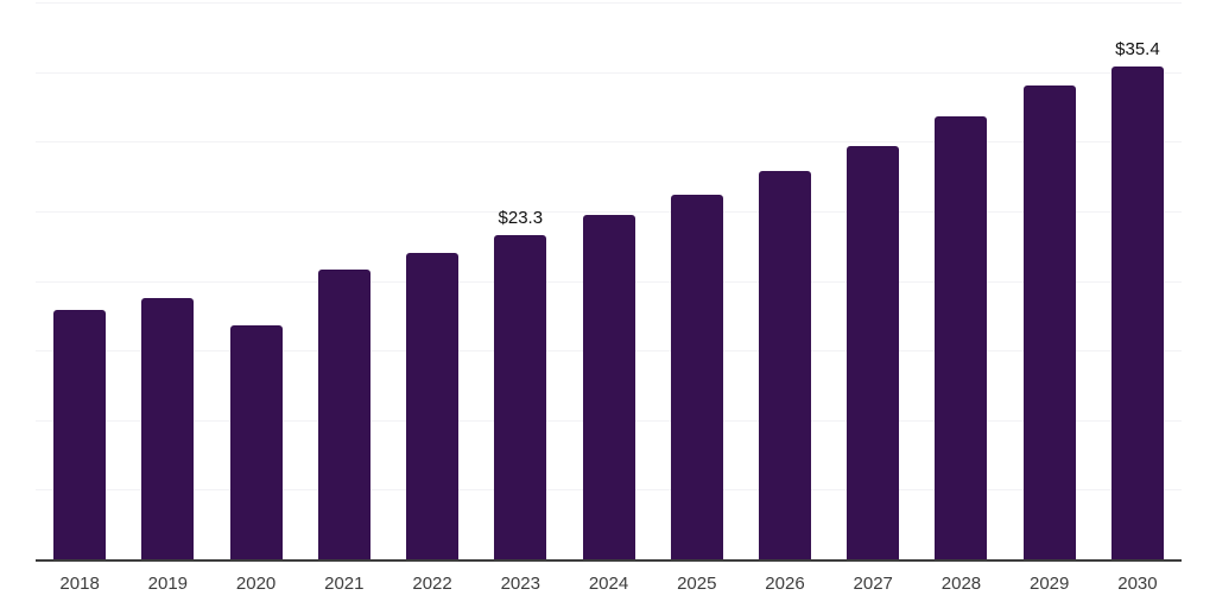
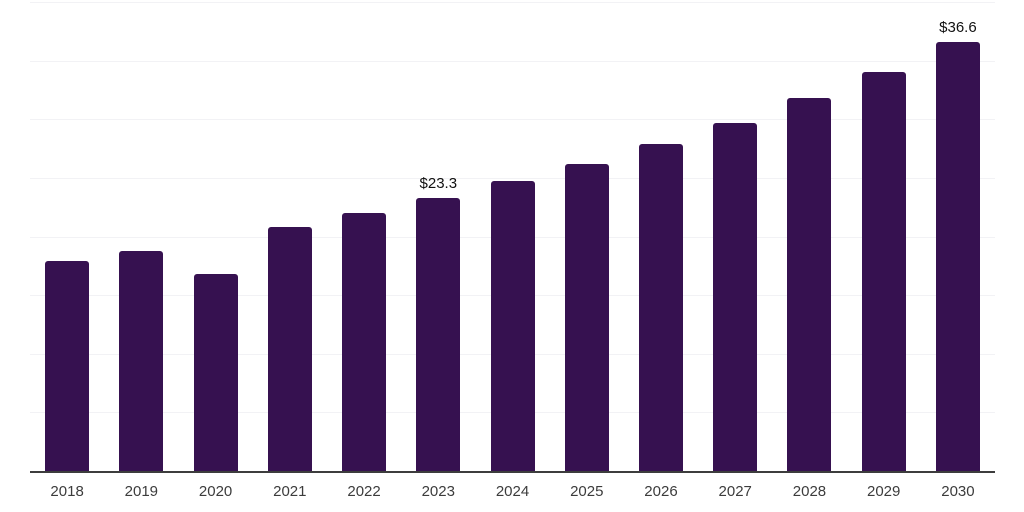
2030: $35.4 -> $36.6
